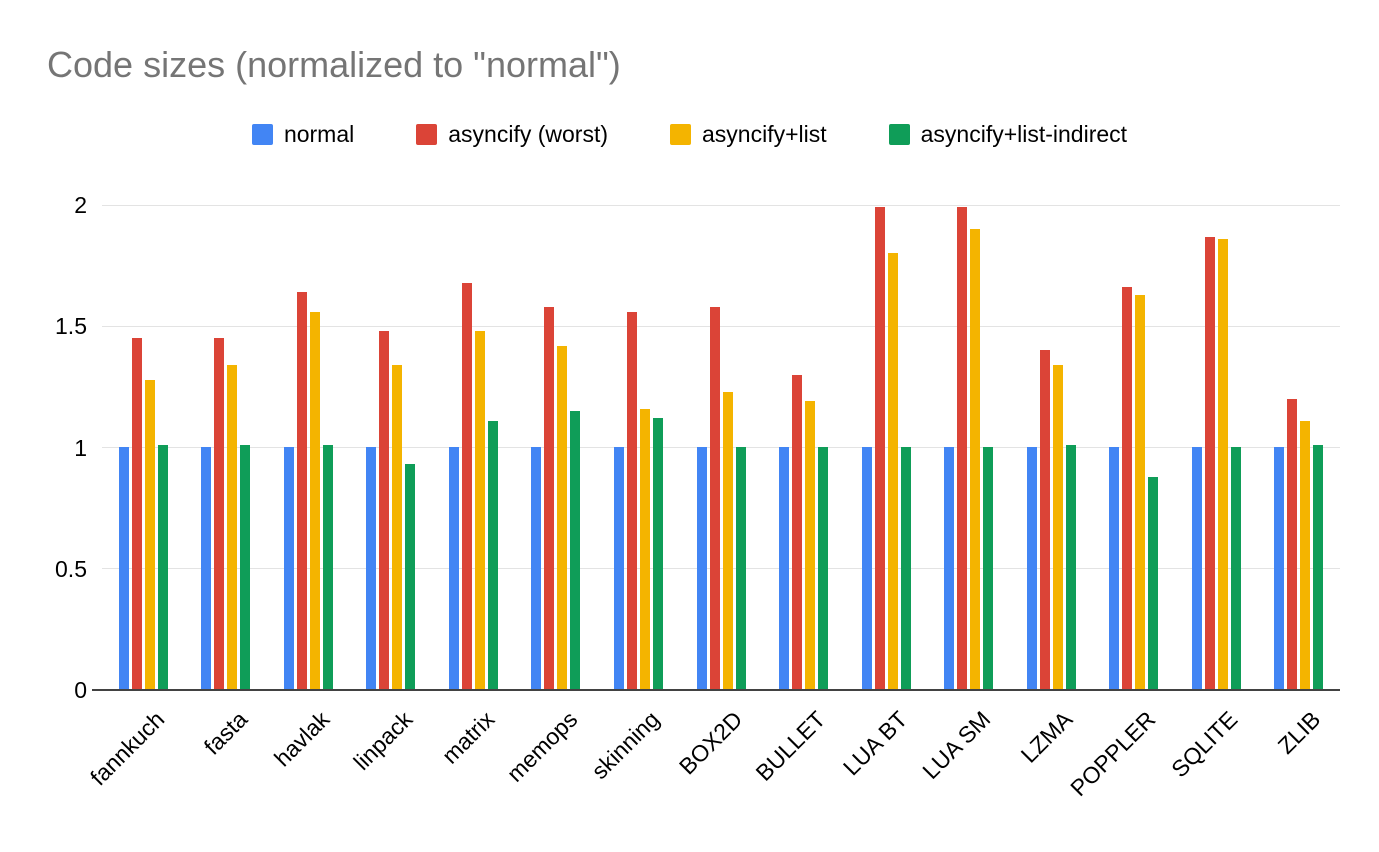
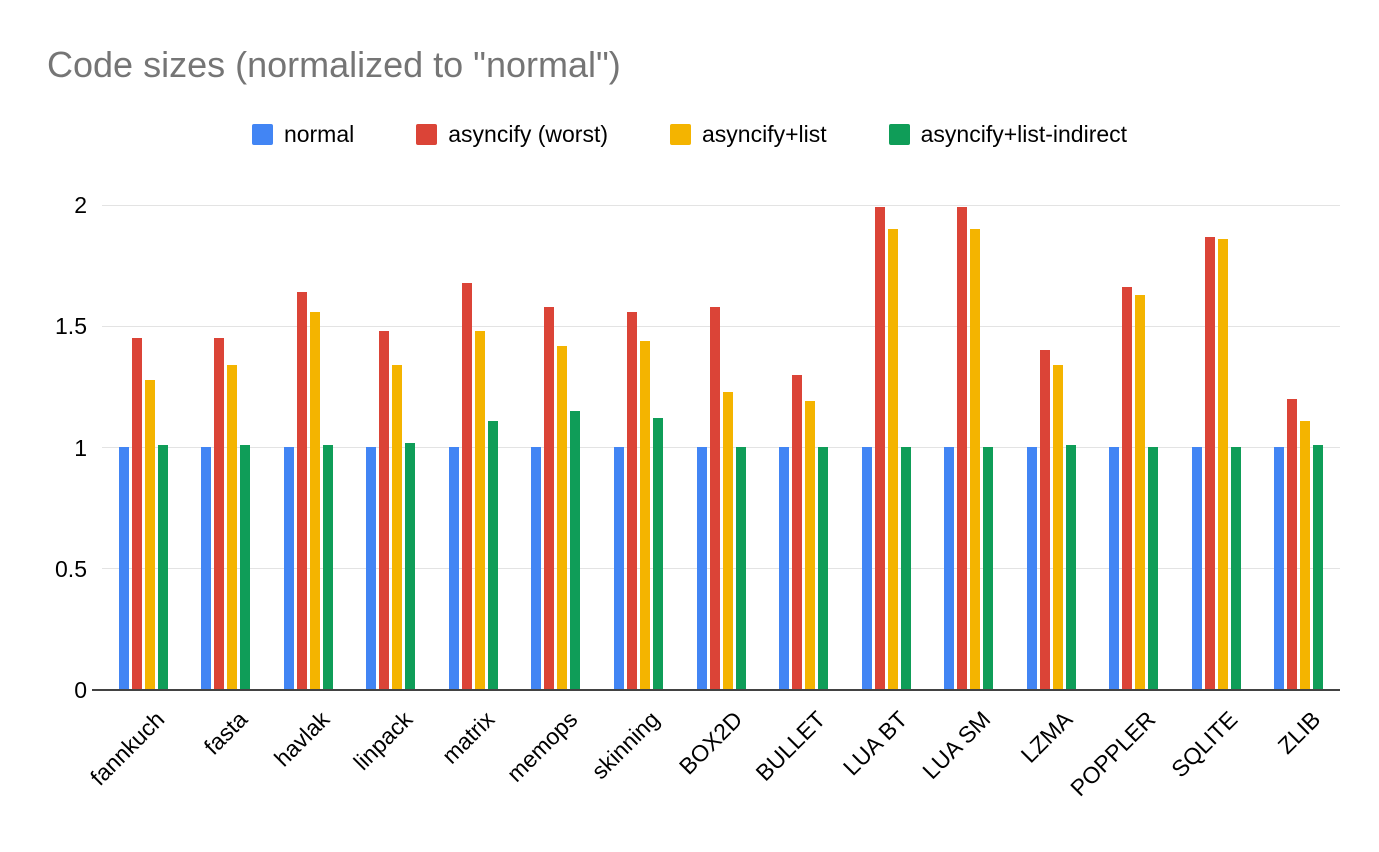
asyncify+list-indirect/linpack: 0.93 -> 1.02
asyncify+list/skinning: 1.16 -> 1.44
asyncify+list/LUA BT: 1.80 -> 1.90
asyncify+list-indirect/POPPLER: 0.88 -> 1.00
